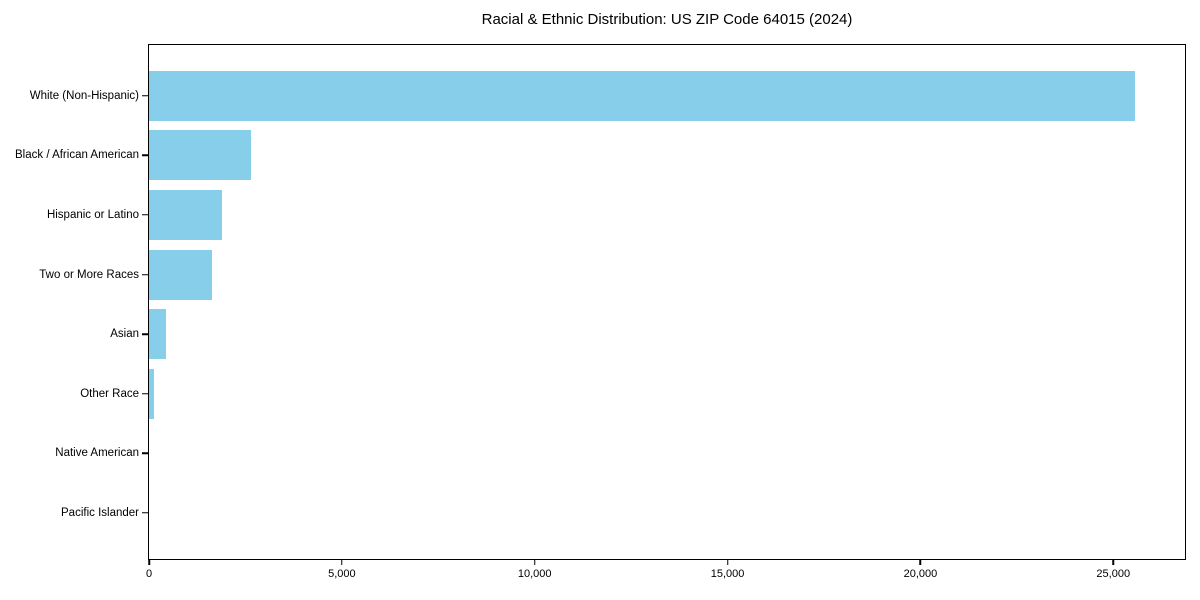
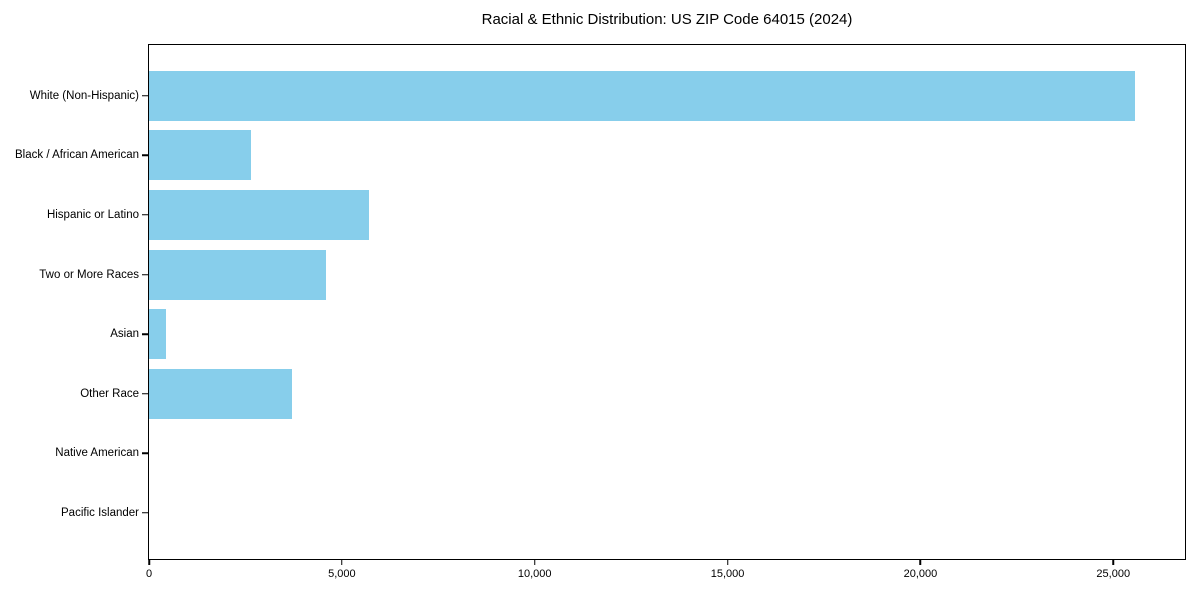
Hispanic or Latino: 1900 -> 5700
Two or More Races: 1600 -> 4600
Other Race: 100 -> 3700
